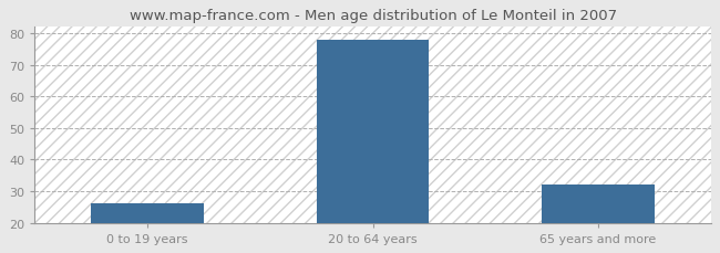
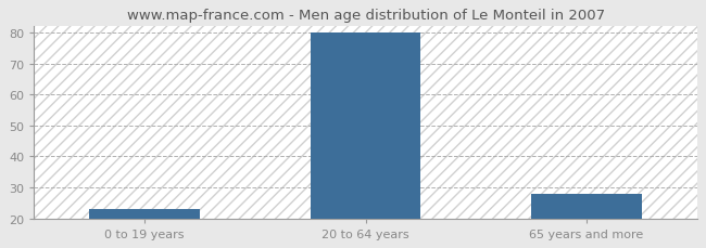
0 to 19 years: 26 -> 23
20 to 64 years: 78 -> 80
65 years and more: 32 -> 28
